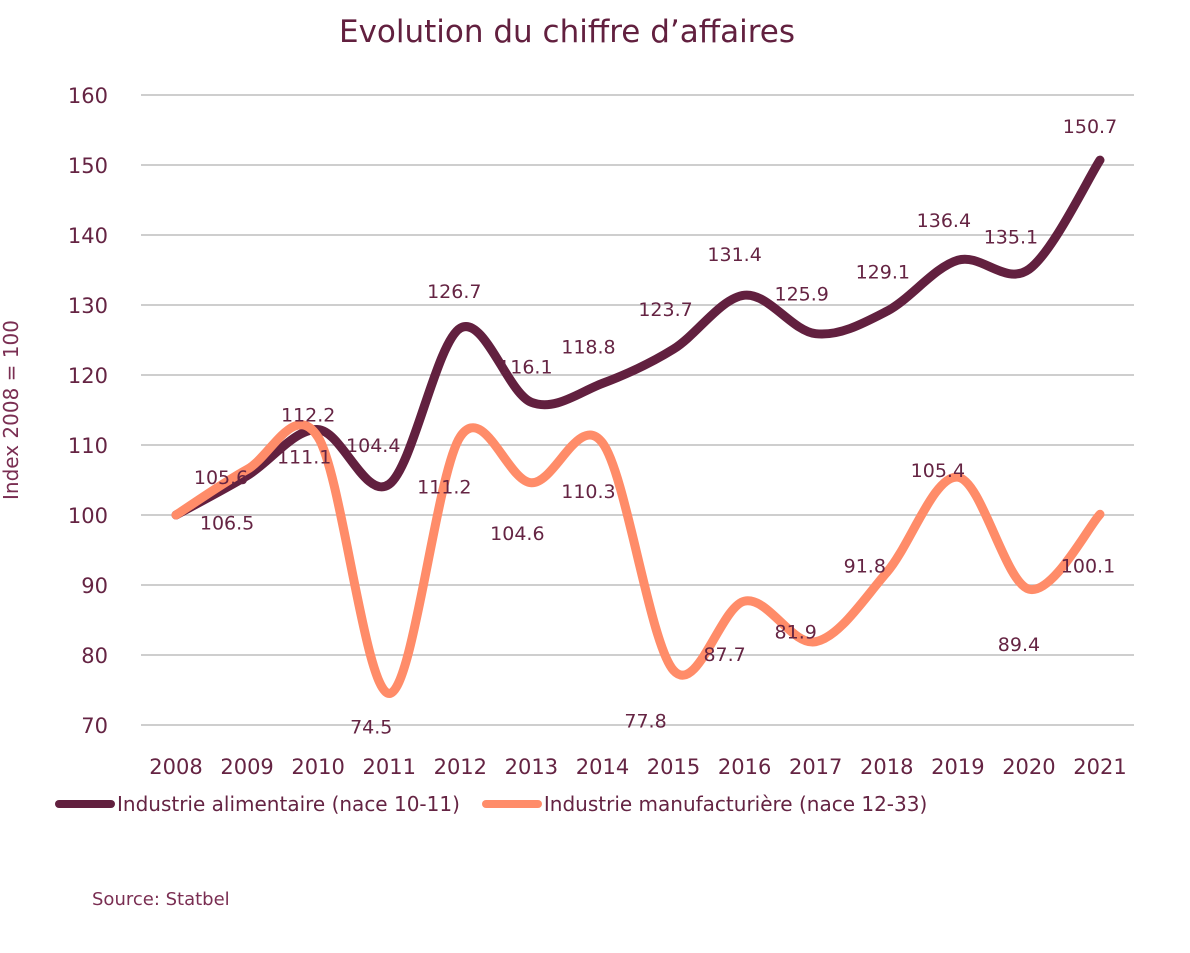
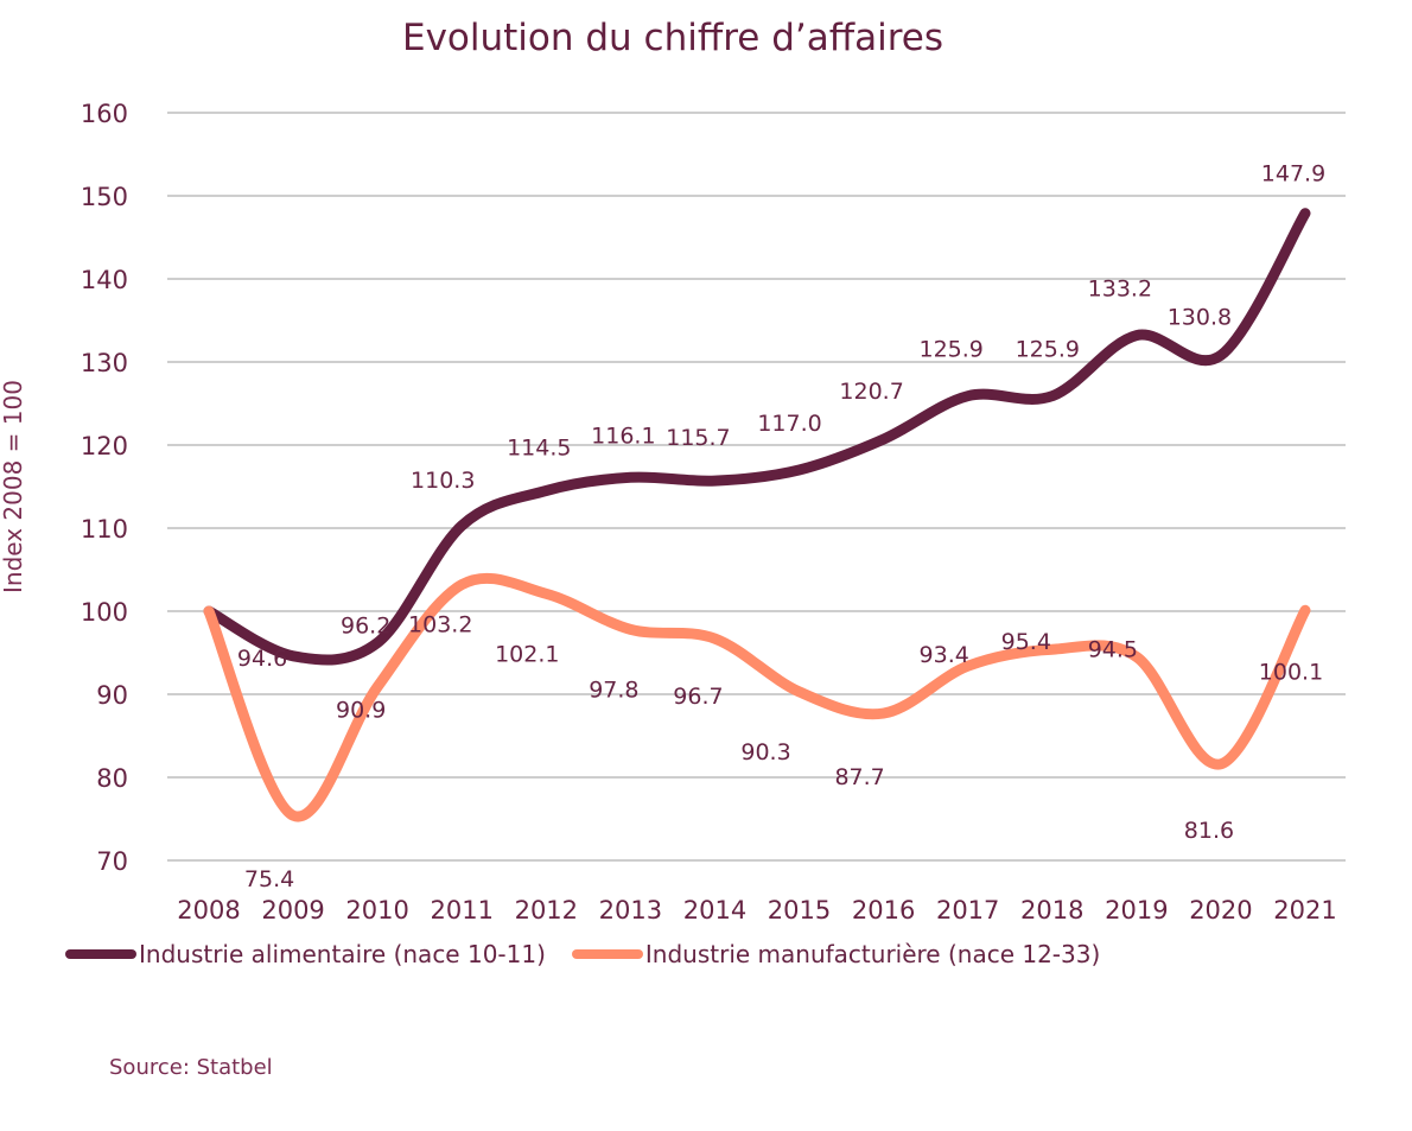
Industrie alimentaire (nace 10-11)/2009: 105.6 -> 94.6
Industrie manufacturière (nace 12-33)/2009: 106.5 -> 75.4
Industrie alimentaire (nace 10-11)/2010: 112.2 -> 96.2
Industrie manufacturière (nace 12-33)/2010: 111.1 -> 90.9
Industrie alimentaire (nace 10-11)/2011: 104.4 -> 110.3
Industrie manufacturière (nace 12-33)/2011: 74.5 -> 103.2
Industrie alimentaire (nace 10-11)/2012: 126.7 -> 114.5
Industrie manufacturière (nace 12-33)/2012: 111.2 -> 102.1
Industrie manufacturière (nace 12-33)/2013: 104.6 -> 97.8
Industrie alimentaire (nace 10-11)/2014: 118.8 -> 115.7
Industrie manufacturière (nace 12-33)/2014: 110.3 -> 96.7
Industrie alimentaire (nace 10-11)/2015: 123.7 -> 117.0
Industrie manufacturière (nace 12-33)/2015: 77.8 -> 90.3
Industrie alimentaire (nace 10-11)/2016: 131.4 -> 120.7
Industrie manufacturière (nace 12-33)/2017: 81.9 -> 93.4
Industrie alimentaire (nace 10-11)/2018: 129.1 -> 125.9
Industrie manufacturière (nace 12-33)/2018: 91.8 -> 95.4
Industrie alimentaire (nace 10-11)/2019: 136.4 -> 133.2
Industrie manufacturière (nace 12-33)/2019: 105.4 -> 94.5
Industrie alimentaire (nace 10-11)/2020: 135.1 -> 130.8
Industrie manufacturière (nace 12-33)/2020: 89.4 -> 81.6
Industrie alimentaire (nace 10-11)/2021: 150.7 -> 147.9
